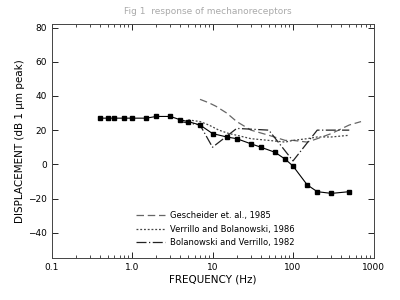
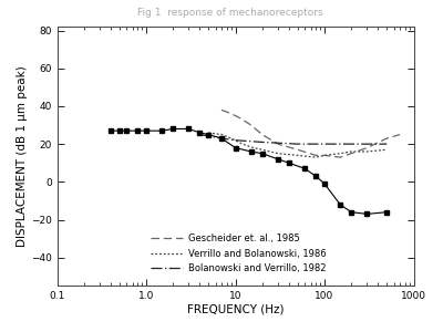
Bolanowski and Verrillo, 1982/10: 10 -> 22
Bolanowski and Verrillo, 1982/100: 2 -> 20
